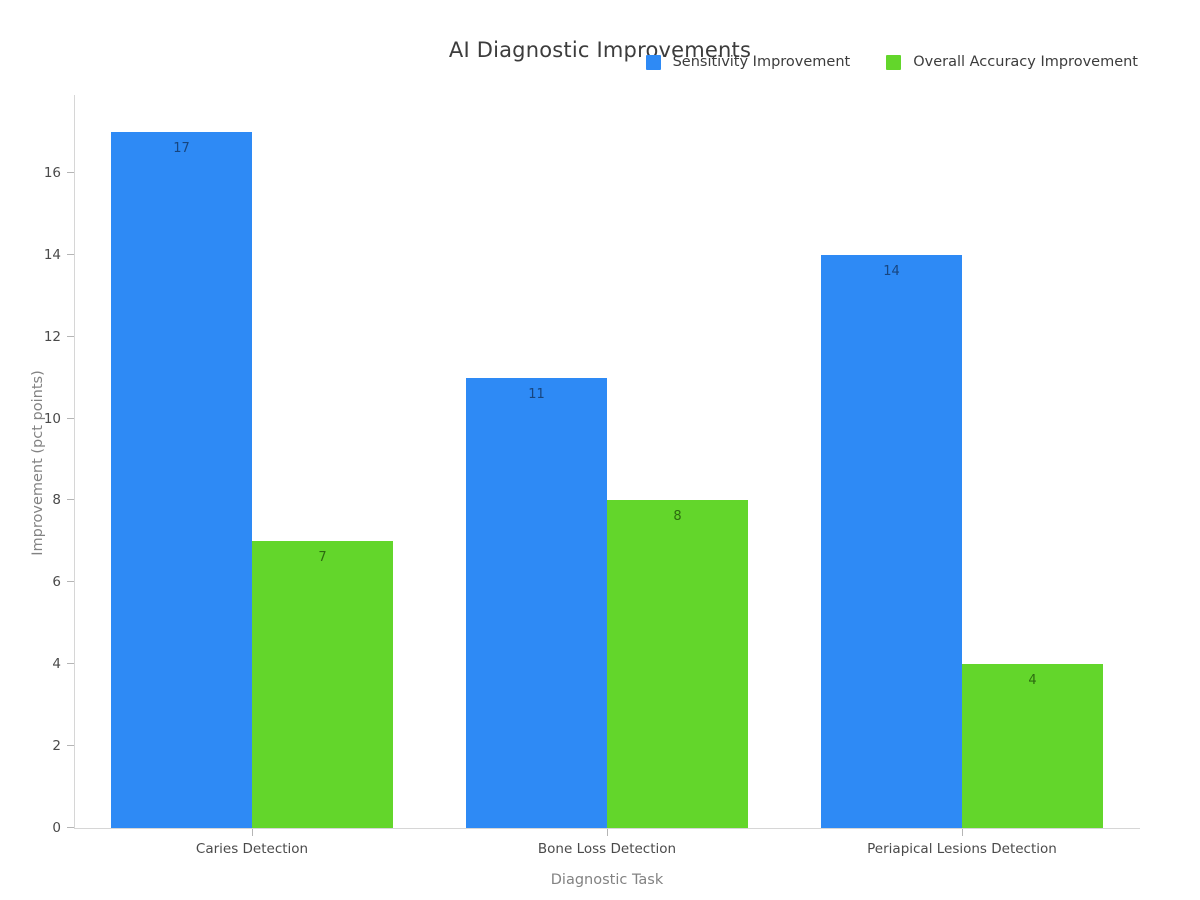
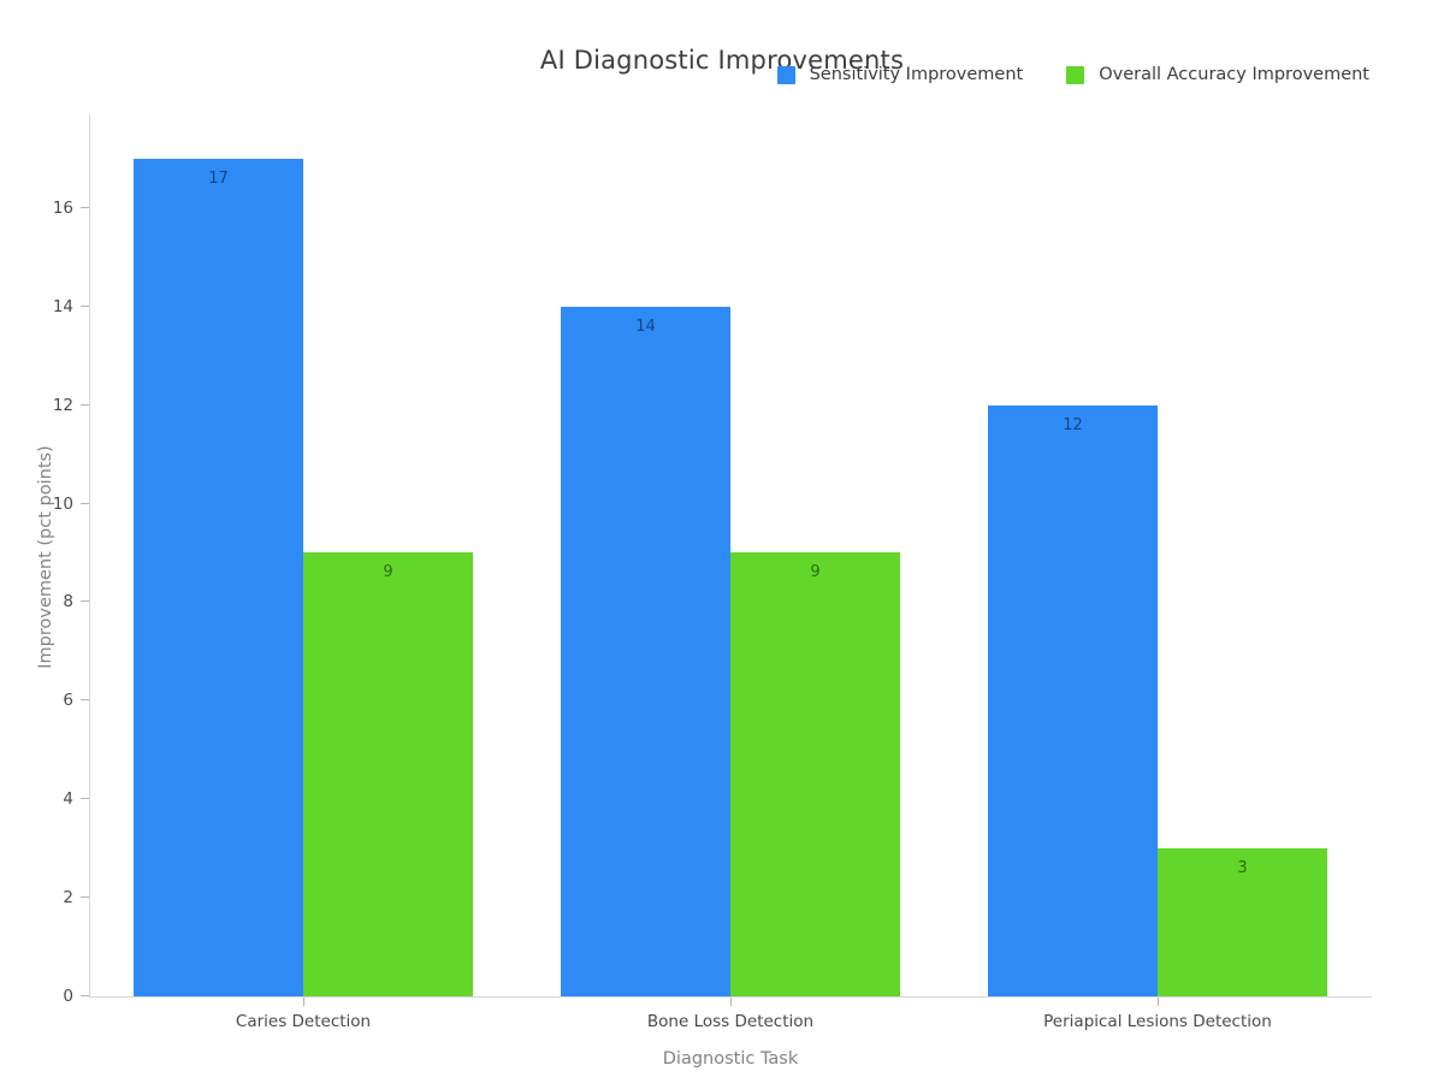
Overall Accuracy Improvement/Caries Detection: 7 -> 9
Sensitivity Improvement/Bone Loss Detection: 11 -> 14
Overall Accuracy Improvement/Bone Loss Detection: 8 -> 9
Sensitivity Improvement/Periapical Lesions Detection: 14 -> 12
Overall Accuracy Improvement/Periapical Lesions Detection: 4 -> 3
